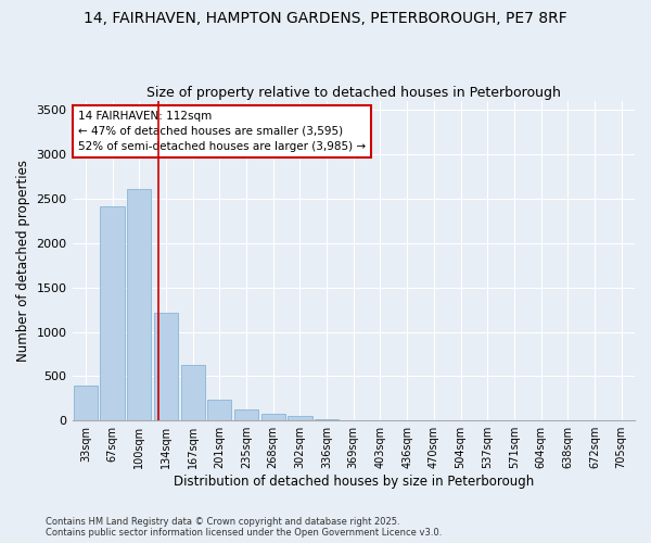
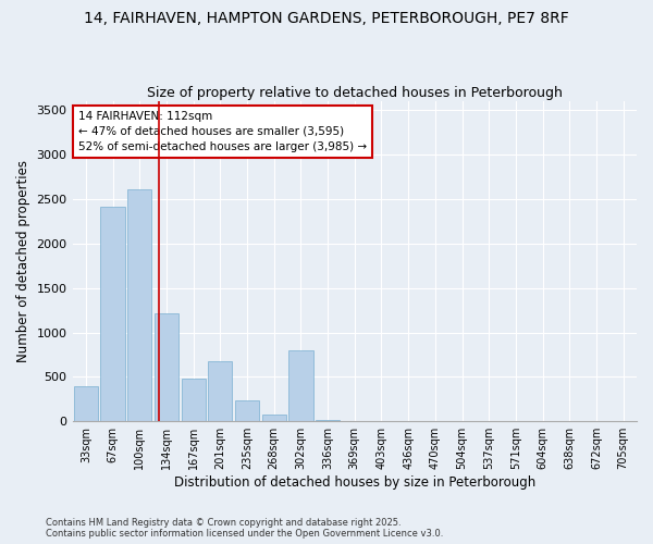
167sqm: 630 -> 480
201sqm: 240 -> 680
235sqm: 130 -> 240
302sqm: 50 -> 800
